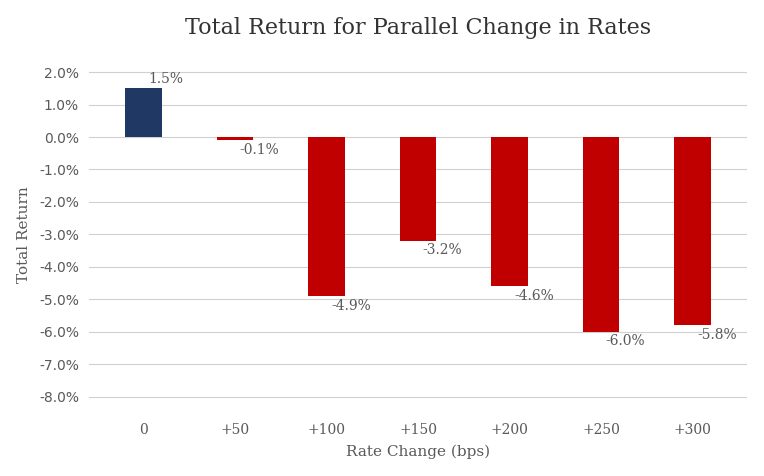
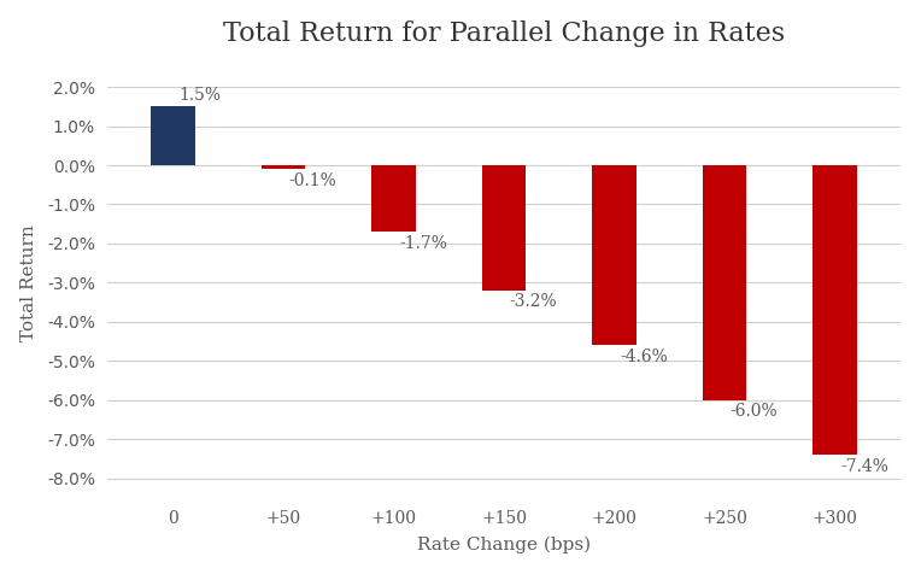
+100: -4.9% -> -1.7%
+300: -5.8% -> -7.4%
